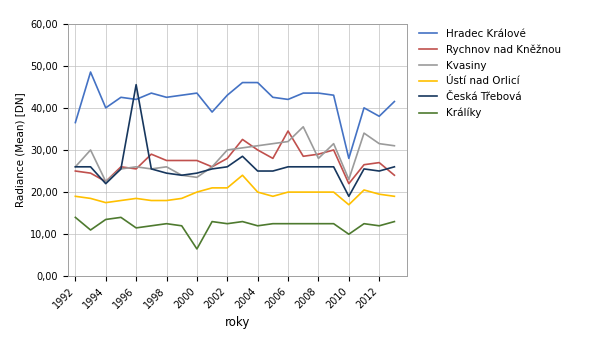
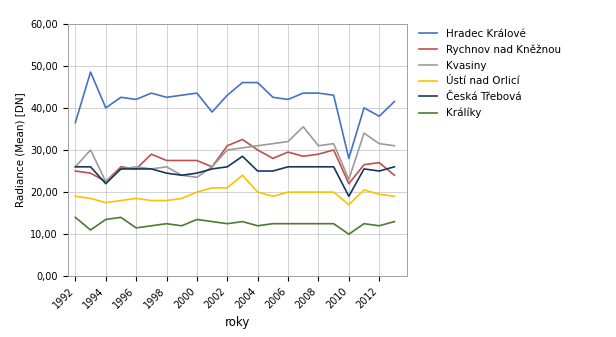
Česká Třebová/1996: 45,5 -> 25,5
Králíky/2000: 6,5 -> 13,5
Rychnov nad Kněžnou/2002: 28,0 -> 31,0
Rychnov nad Kněžnou/2006: 34,5 -> 29,5
Kvasiny/2008: 28,0 -> 31,0
